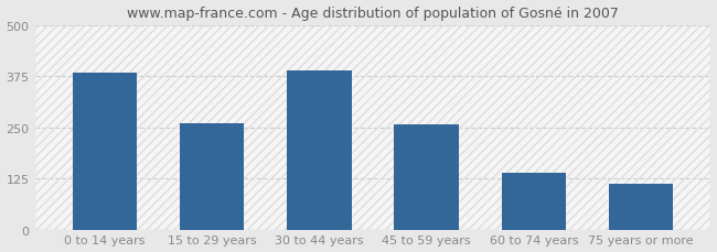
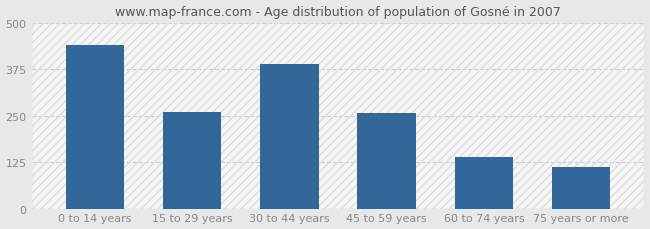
0 to 14 years: 383 -> 440
